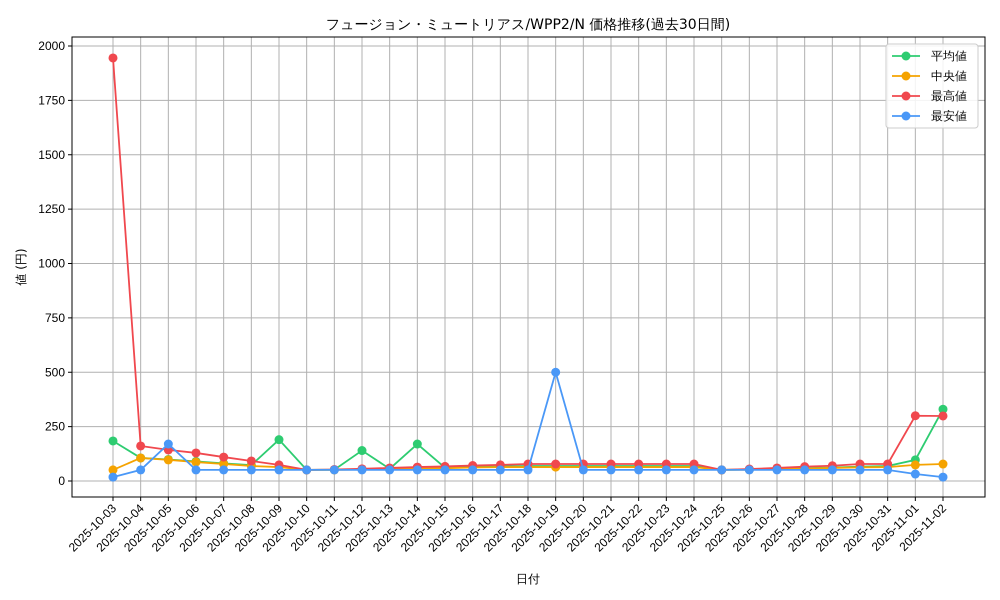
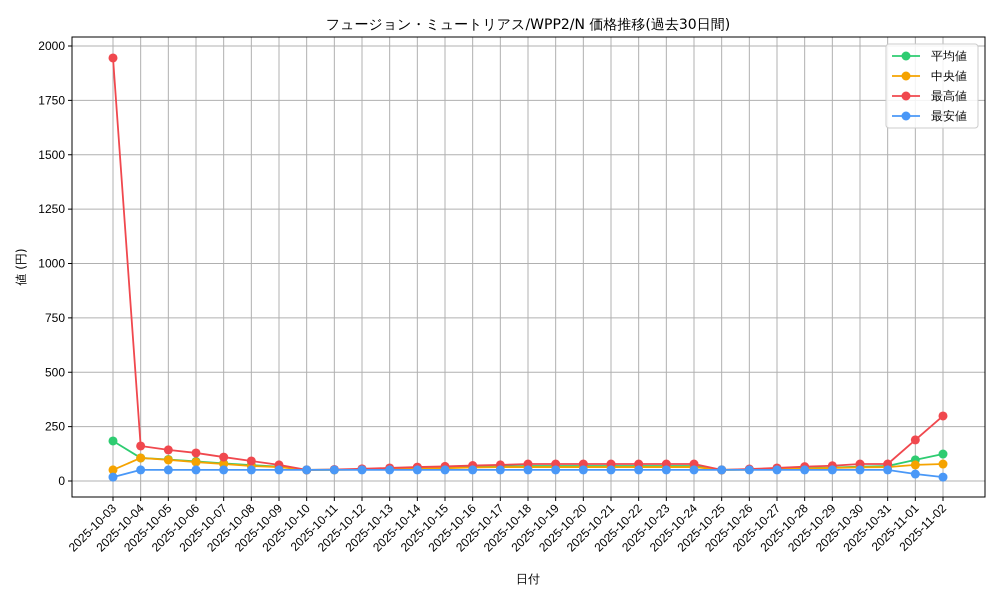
最安値/2025-10-05: 170 -> 50
平均値/2025-10-09: 190 -> 70
平均値/2025-10-12: 140 -> 50
平均値/2025-10-14: 170 -> 60
最安値/2025-10-19: 500 -> 50
最高値/2025-11-01: 300 -> 190
平均値/2025-11-02: 330 -> 120
